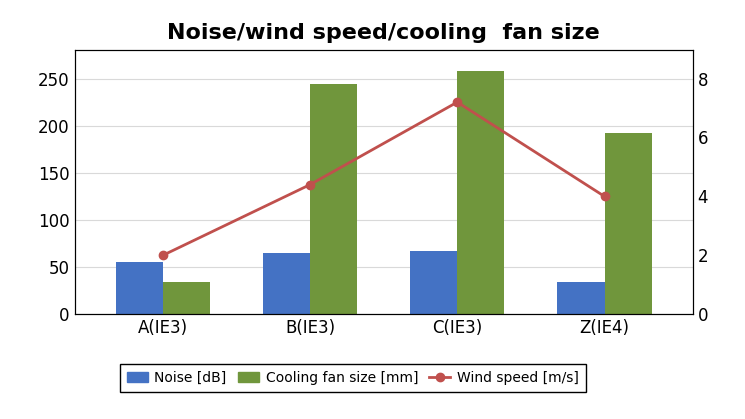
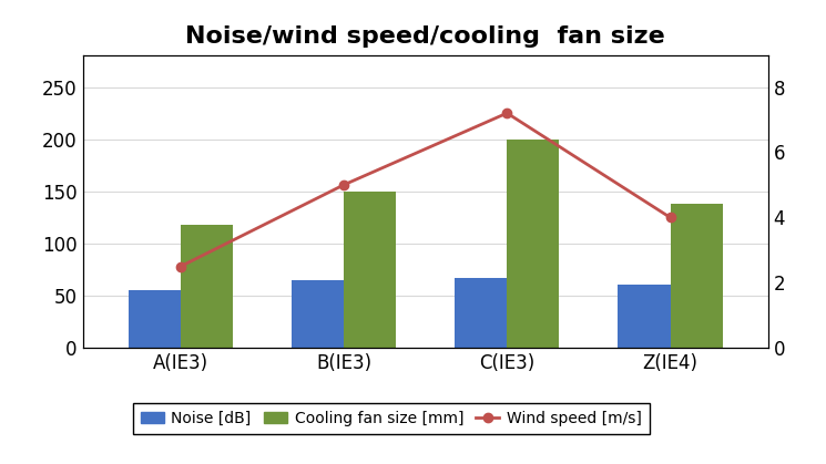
Wind speed [m/s]/A(IE3): 2.0 -> 2.5
Cooling fan size [mm]/A(IE3): 34 -> 118
Wind speed [m/s]/B(IE3): 4.4 -> 5.0
Cooling fan size [mm]/B(IE3): 244 -> 150
Cooling fan size [mm]/C(IE3): 258 -> 200
Noise [dB]/Z(IE4): 34 -> 61
Cooling fan size [mm]/Z(IE4): 192 -> 138
